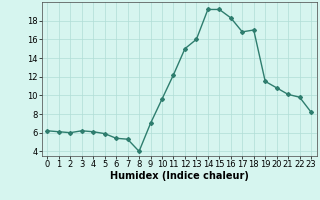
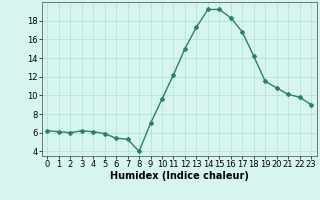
13: 16.0 -> 17.3
18: 17.0 -> 14.2
23: 8.2 -> 9.0
